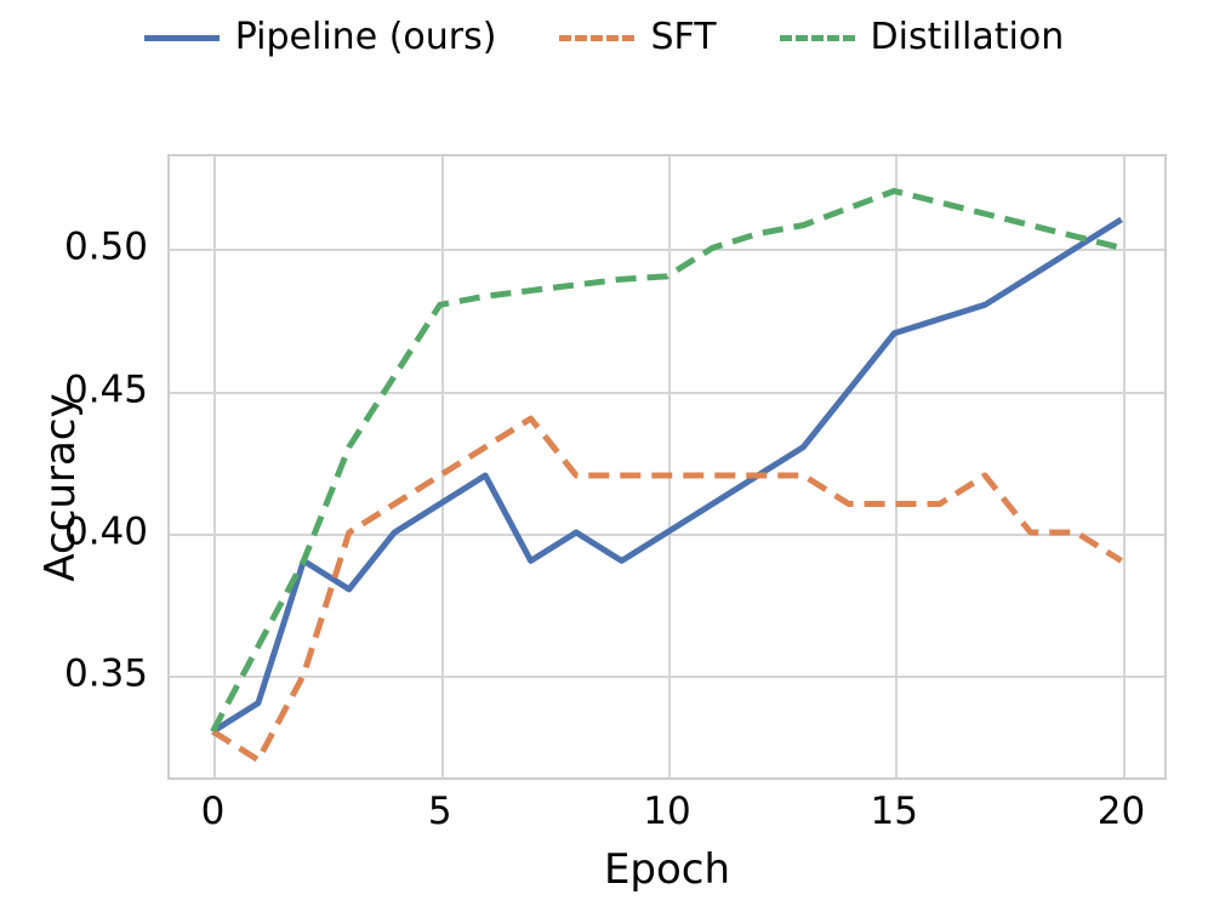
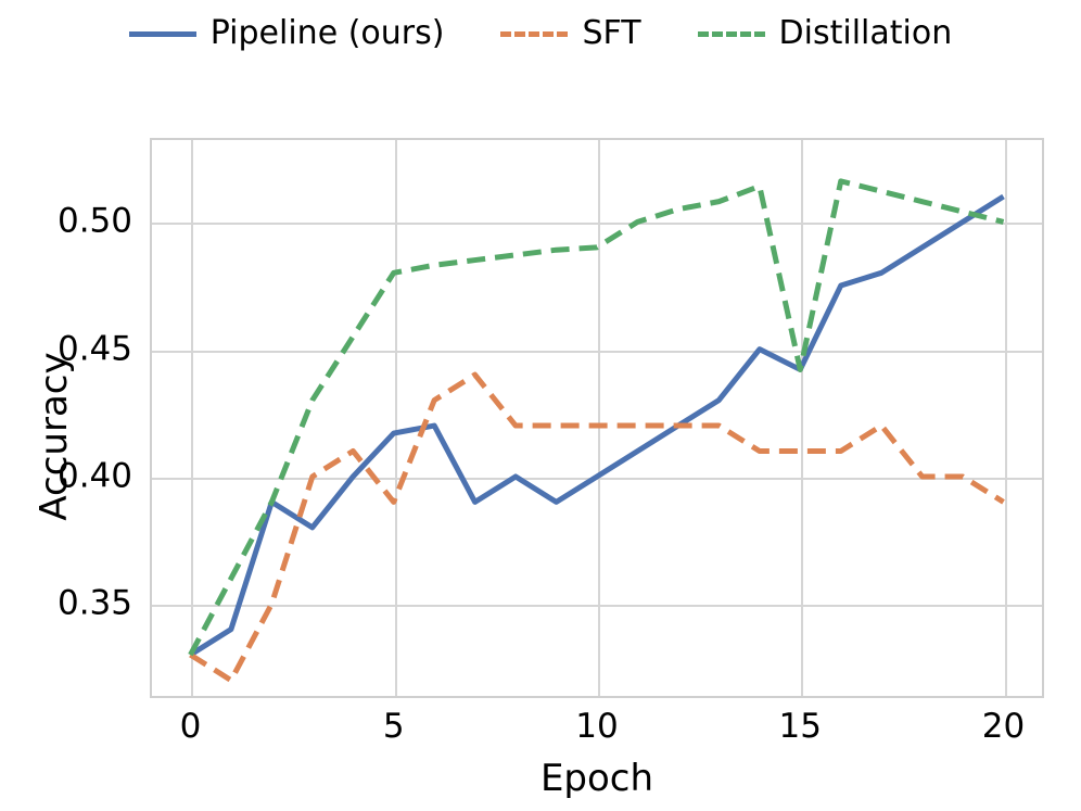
Pipeline (ours)/5: 0.410 -> 0.417
SFT/5: 0.42 -> 0.39
Pipeline (ours)/15: 0.470 -> 0.442
Distillation/15: 0.520 -> 0.442
